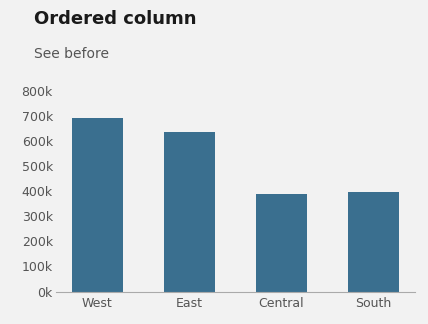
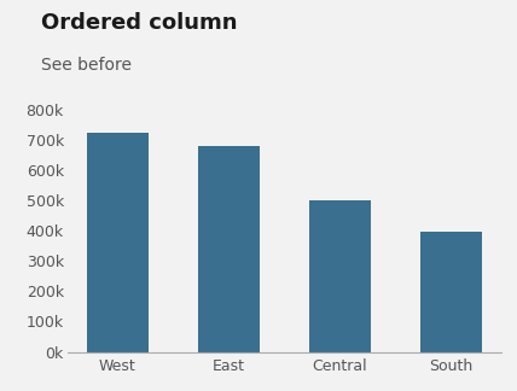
West: 690k -> 725k
East: 635k -> 680k
Central: 390k -> 500k
